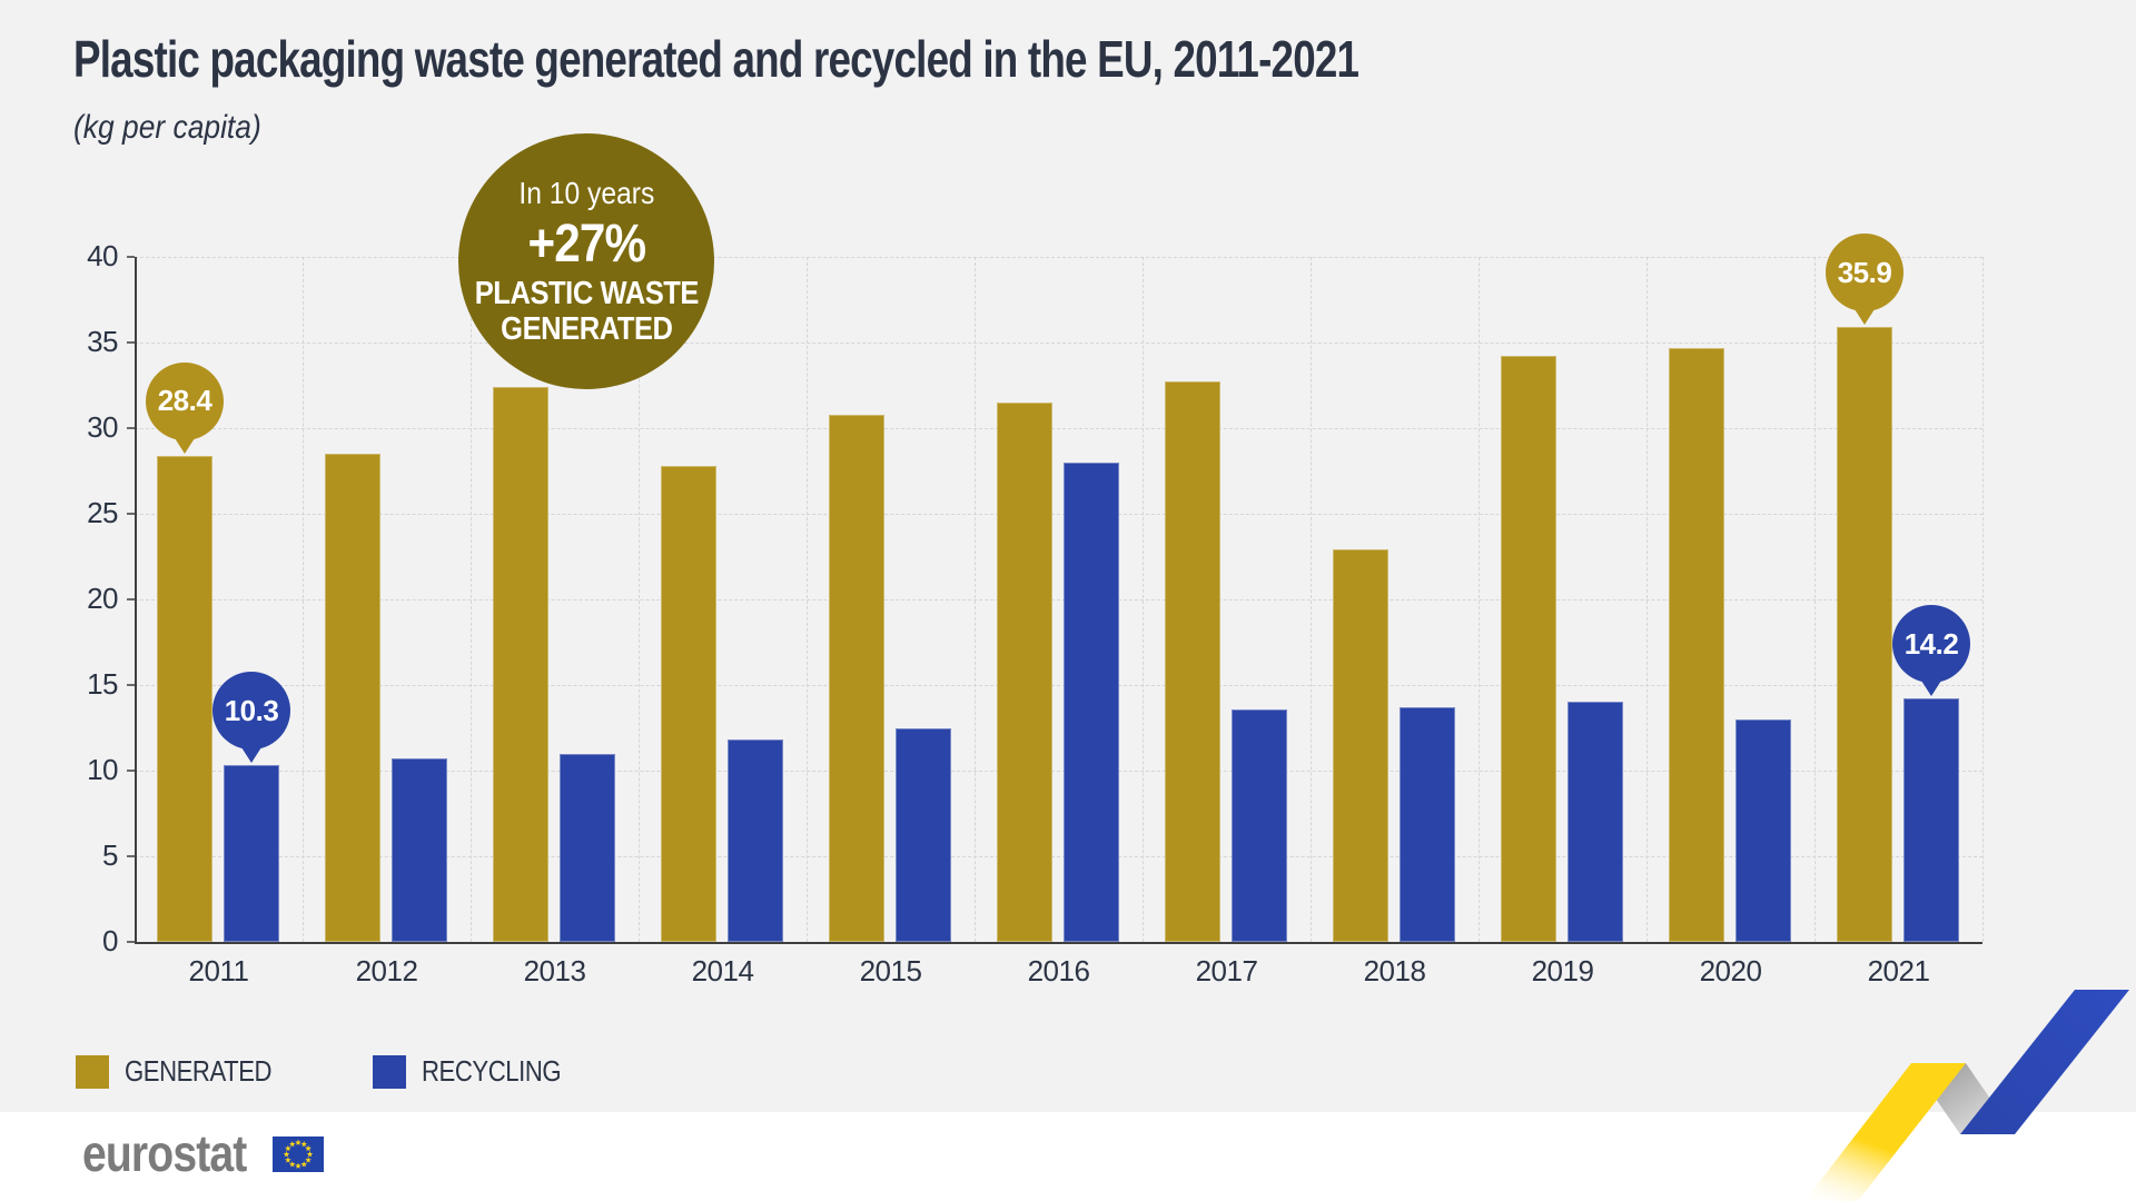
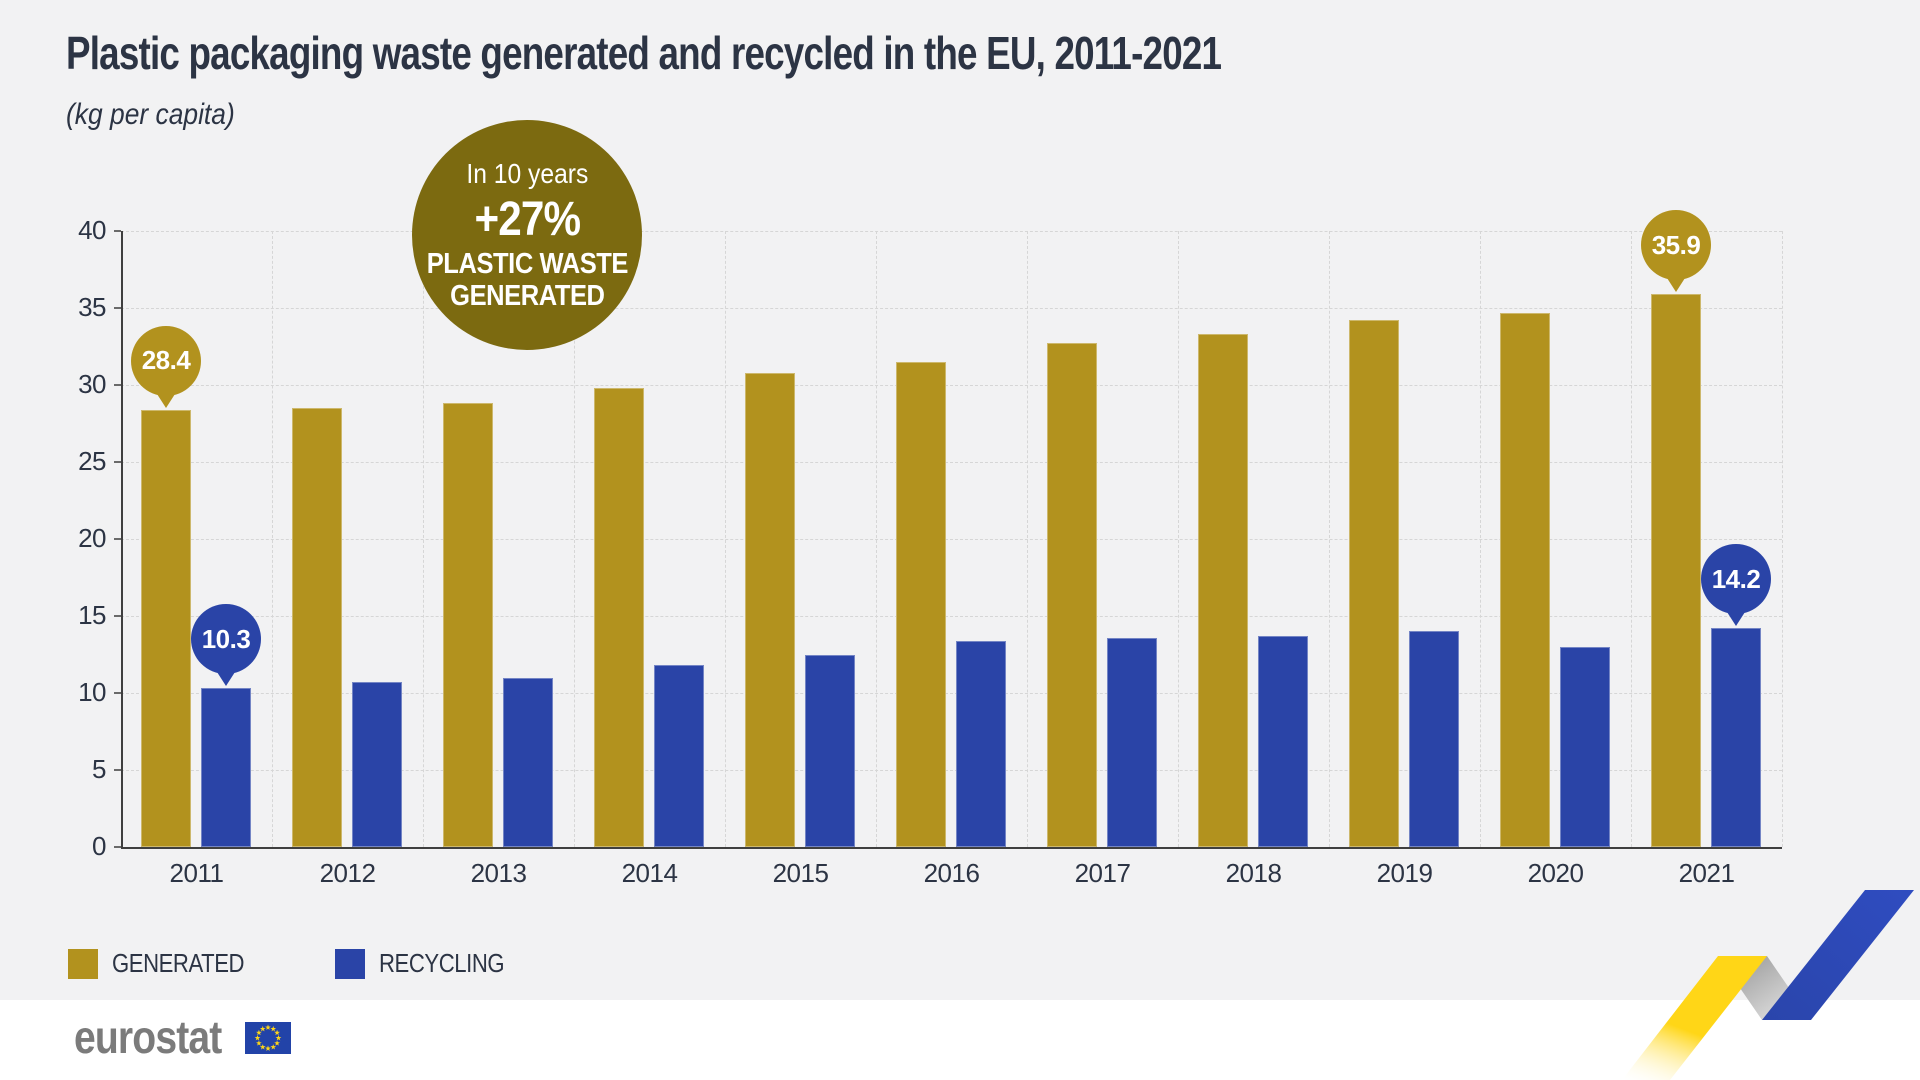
GENERATED/2013: 32.4 -> 28.8
GENERATED/2014: 27.8 -> 29.8
RECYCLING/2016: 28.0 -> 13.4
GENERATED/2018: 22.9 -> 33.3
